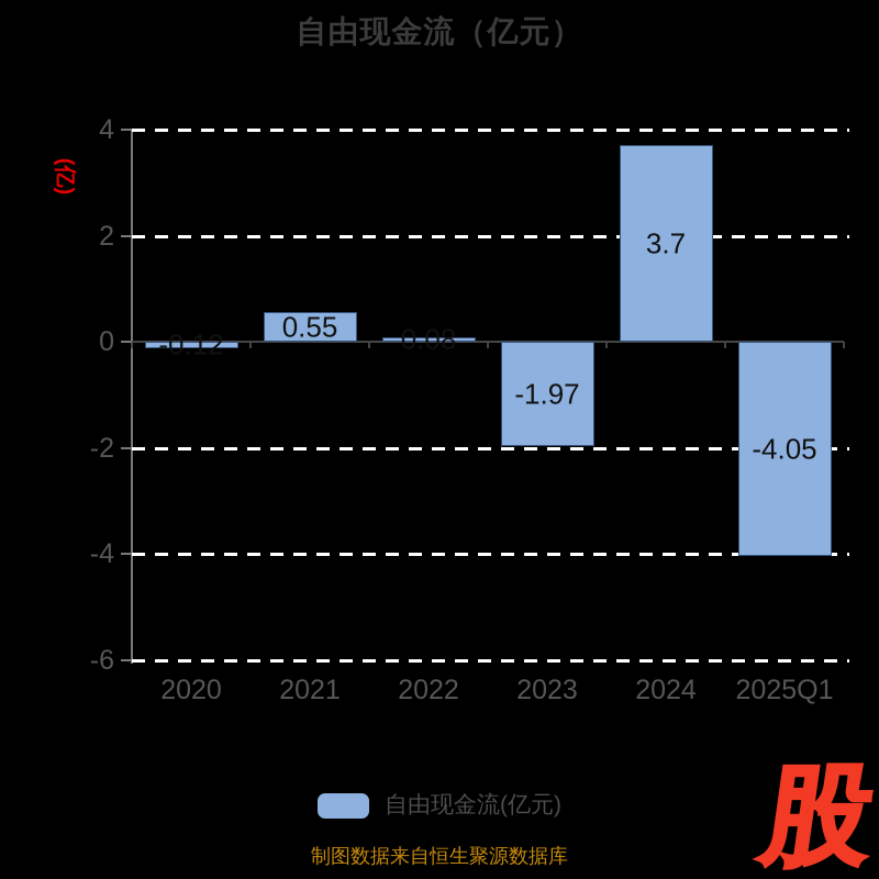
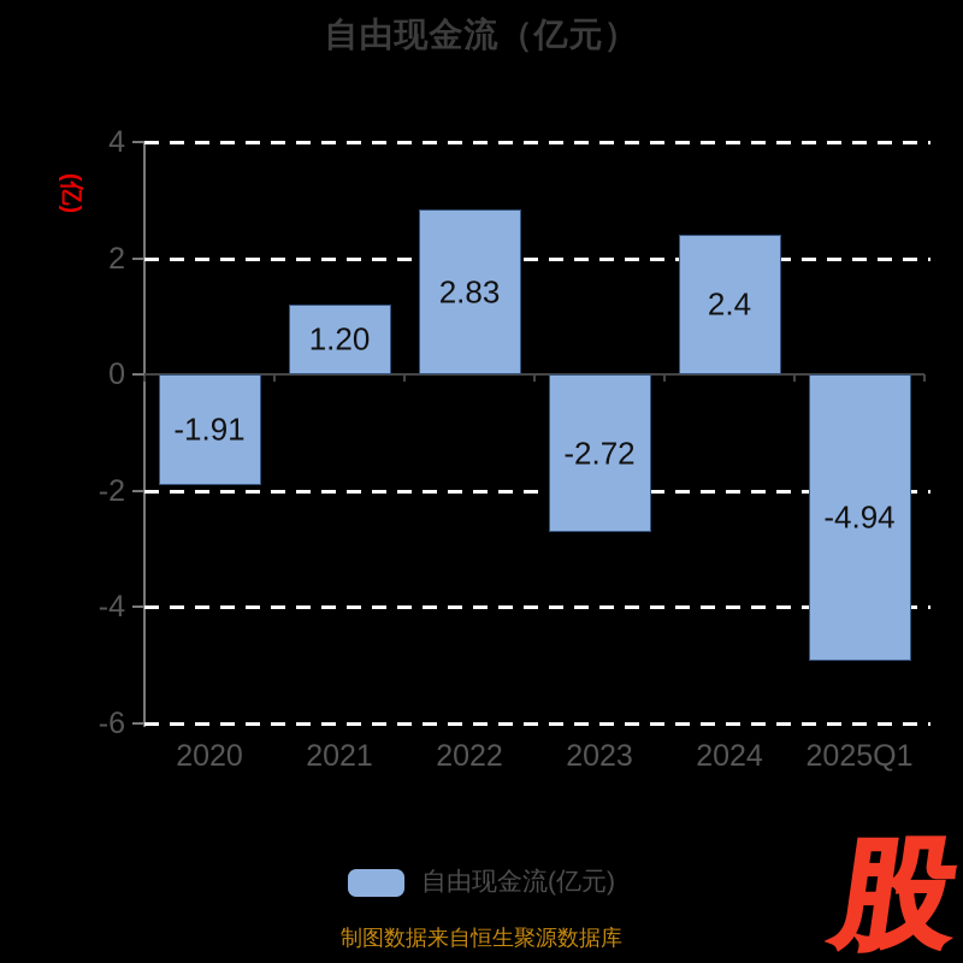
2020: -0.12 -> -1.91
2021: 0.55 -> 1.20
2022: 0.08 -> 2.83
2023: -1.97 -> -2.72
2024: 3.7 -> 2.4
2025Q1: -4.05 -> -4.94
